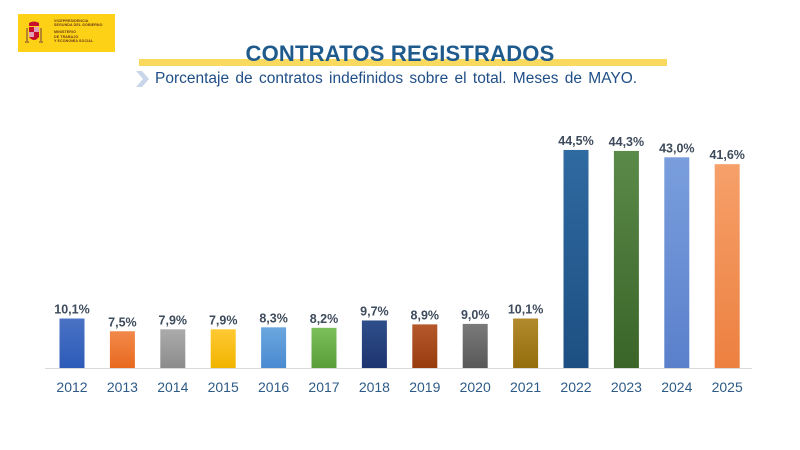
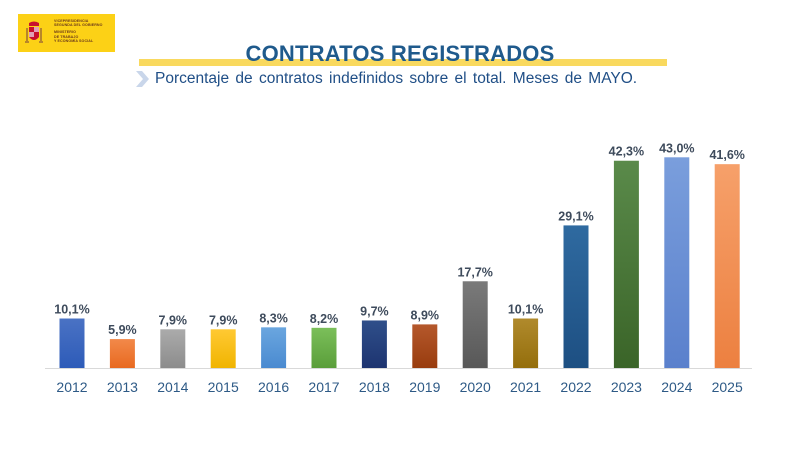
2013: 7,5% -> 5,9%
2020: 9,0% -> 17,7%
2022: 44,5% -> 29,1%
2023: 44,3% -> 42,3%
